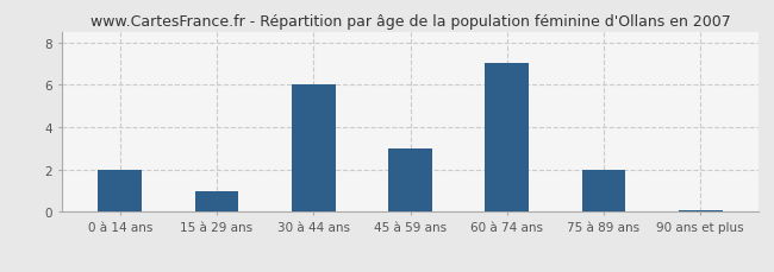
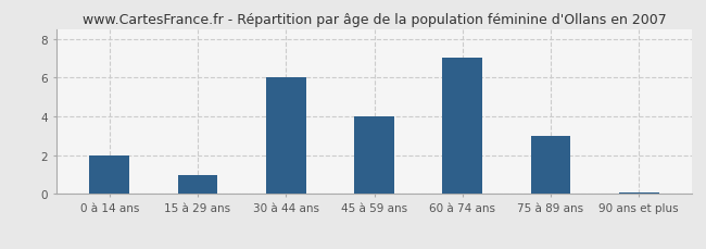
45 à 59 ans: 3.0 -> 4.0
75 à 89 ans: 2.0 -> 3.0
